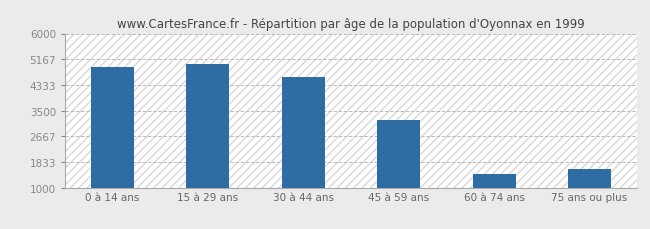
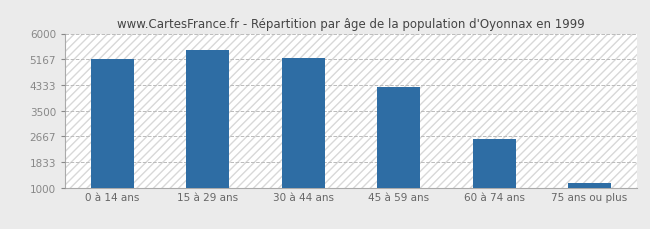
0 à 14 ans: 4900 -> 5170
15 à 29 ans: 5000 -> 5480
30 à 44 ans: 4600 -> 5220
45 à 59 ans: 3200 -> 4280
60 à 74 ans: 1450 -> 2590
75 ans ou plus: 1600 -> 1150
